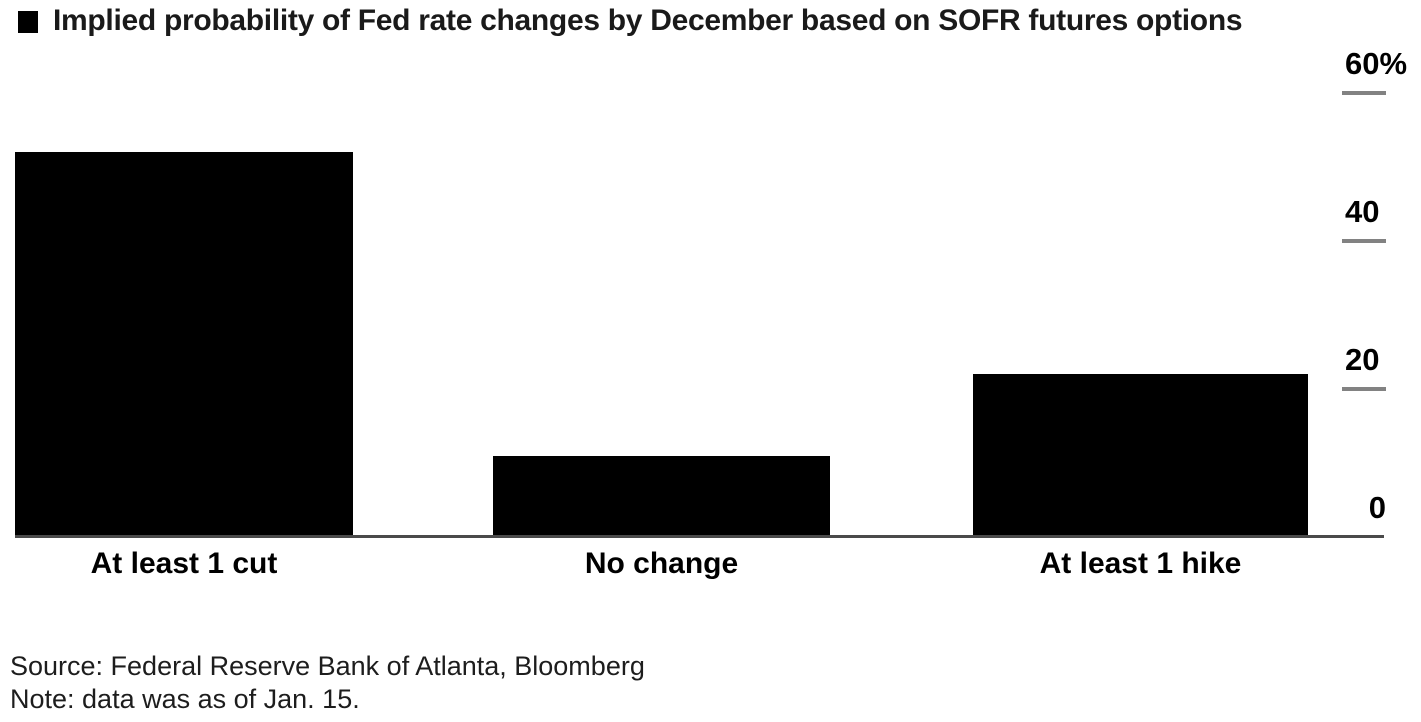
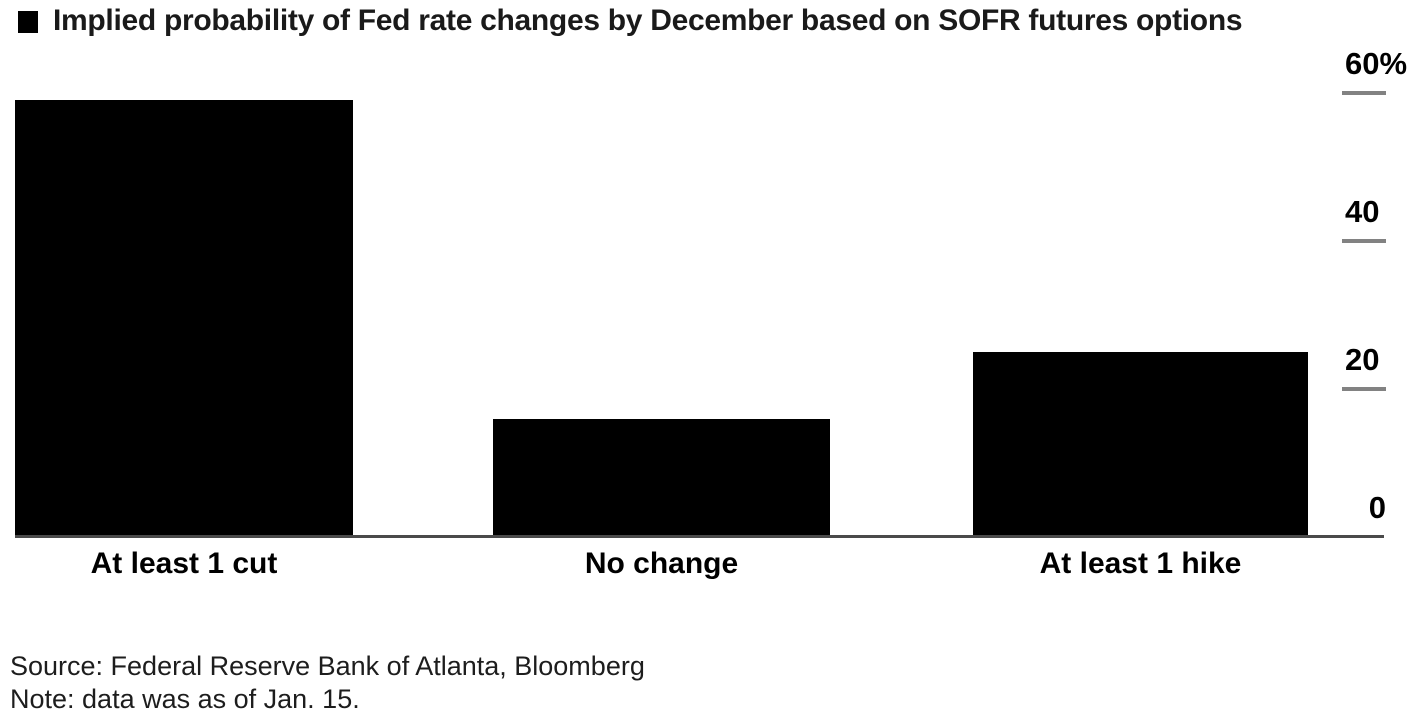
At least 1 cut: 52% -> 59%
No change: 11% -> 16%
At least 1 hike: 22% -> 25%
